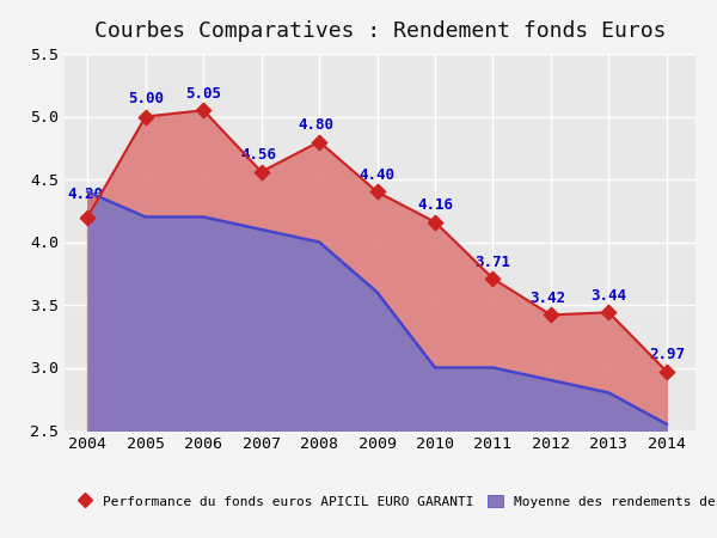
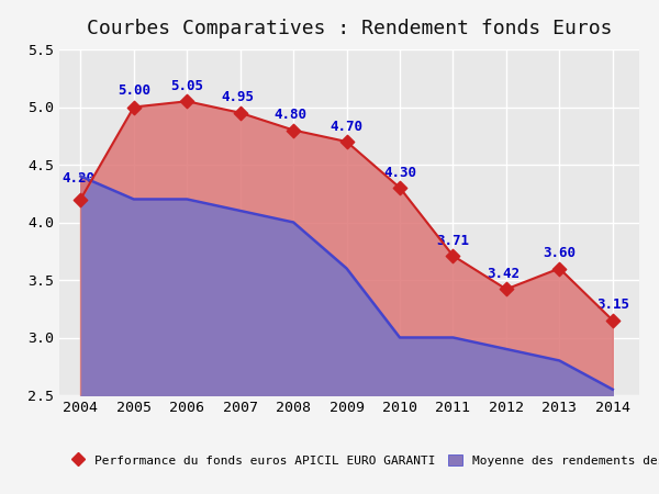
Performance du fonds euros APICIL EURO GARANTI/2007: 4.56 -> 4.95
Performance du fonds euros APICIL EURO GARANTI/2009: 4.40 -> 4.70
Performance du fonds euros APICIL EURO GARANTI/2010: 4.16 -> 4.30
Performance du fonds euros APICIL EURO GARANTI/2013: 3.44 -> 3.60
Performance du fonds euros APICIL EURO GARANTI/2014: 2.97 -> 3.15
